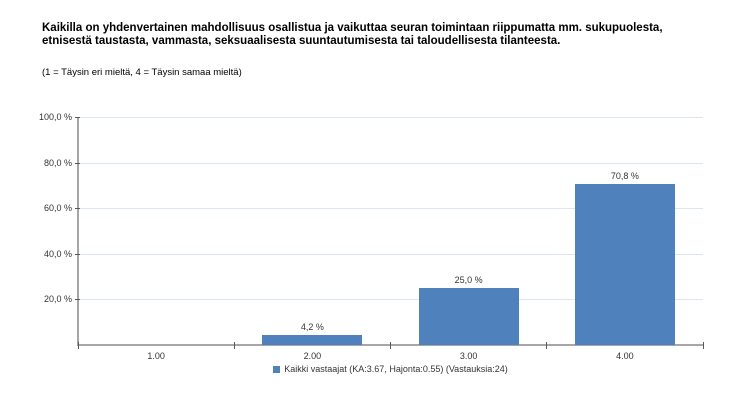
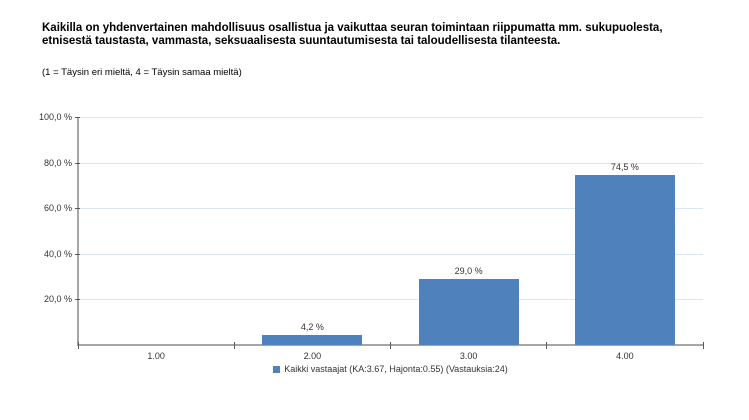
3.00: 25,0 -> 29,0
4.00: 70,8 -> 74,5
